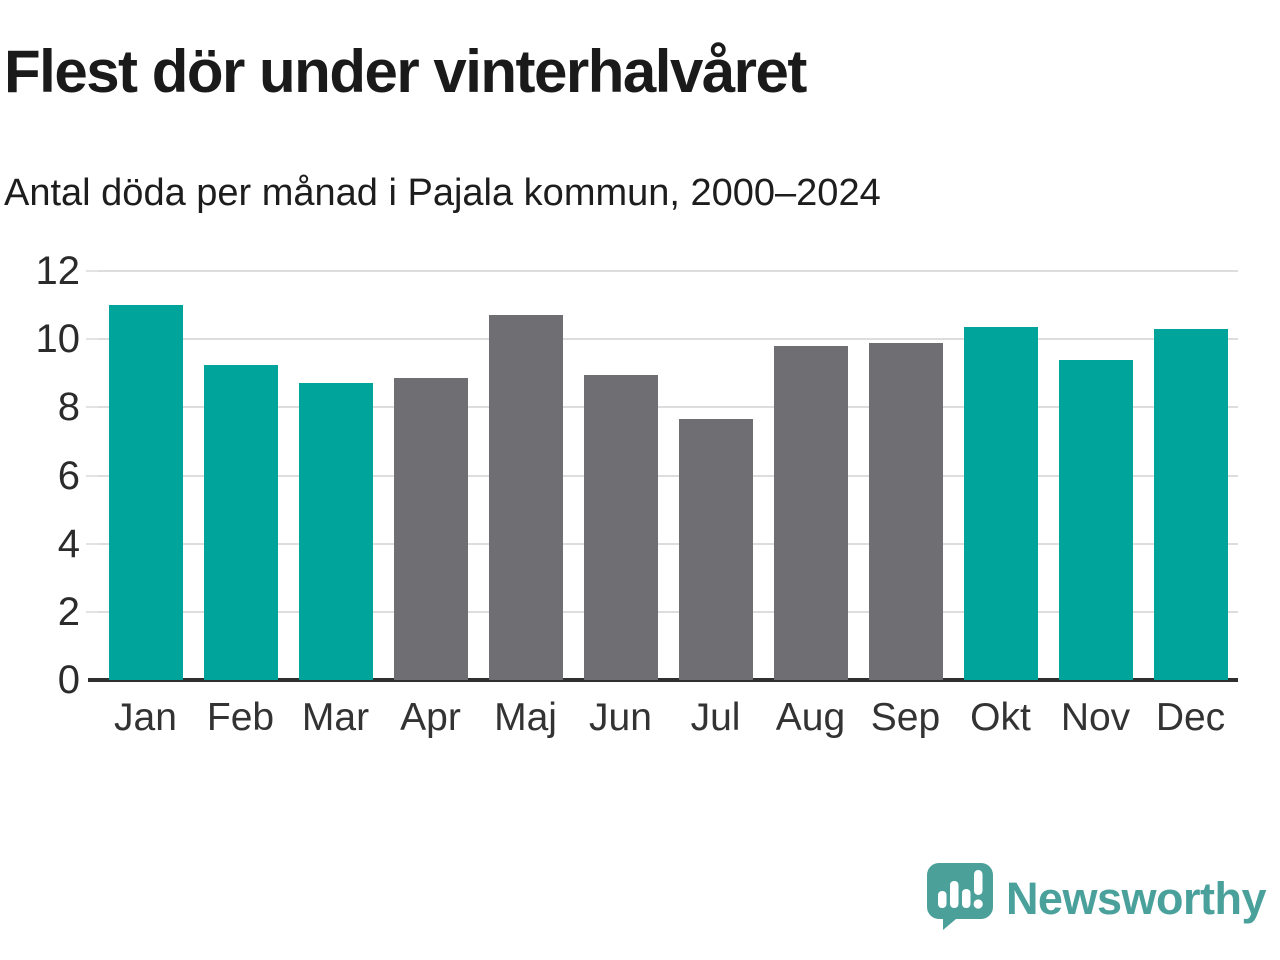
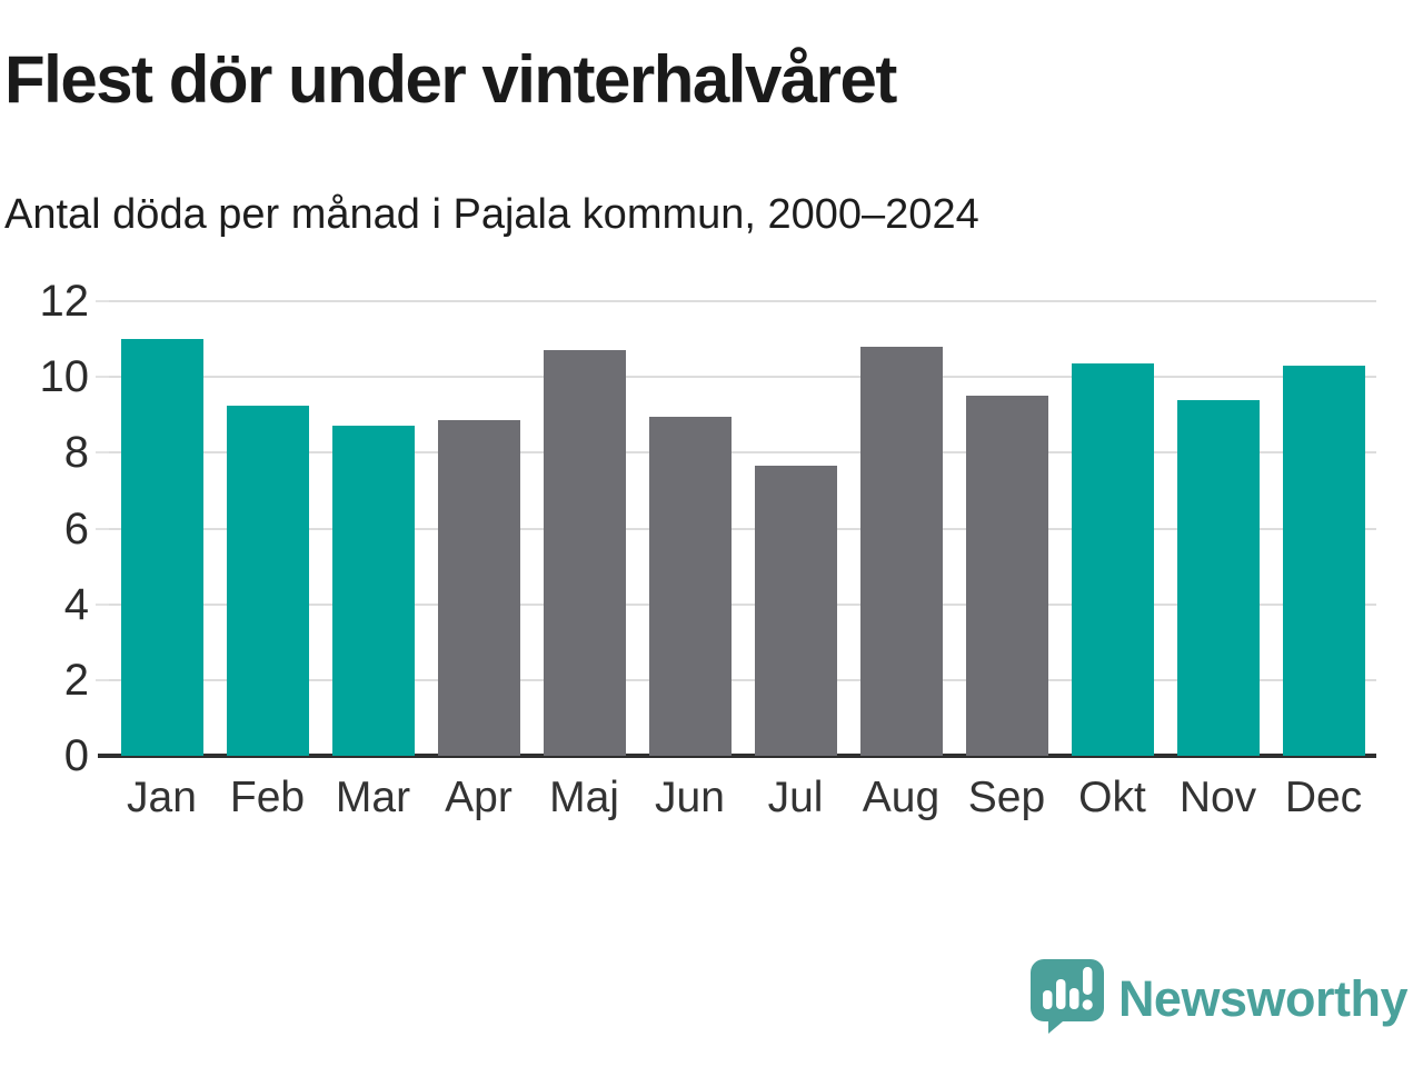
Aug: 9.8 -> 10.8
Sep: 9.9 -> 9.5
